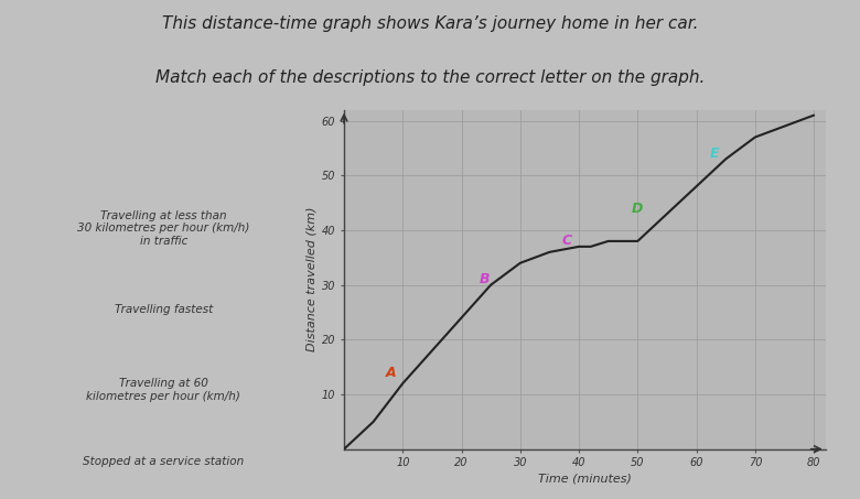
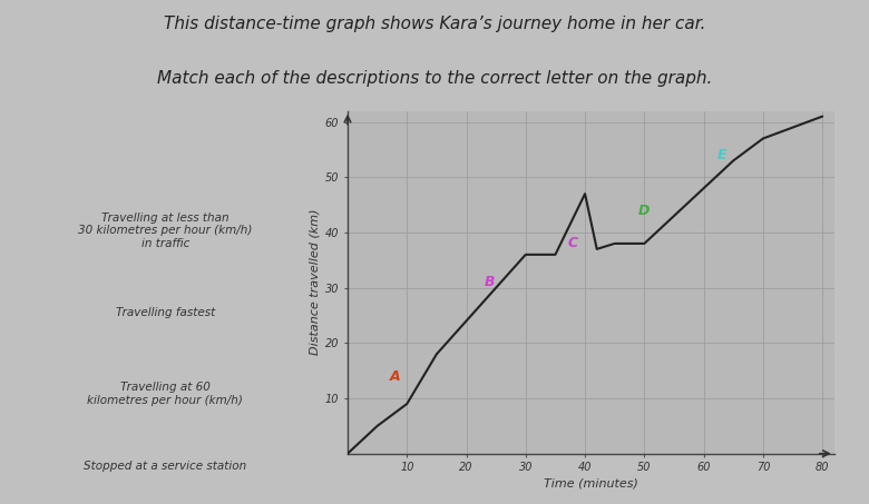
10: 12 -> 9
30: 34 -> 36
40: 37 -> 47
